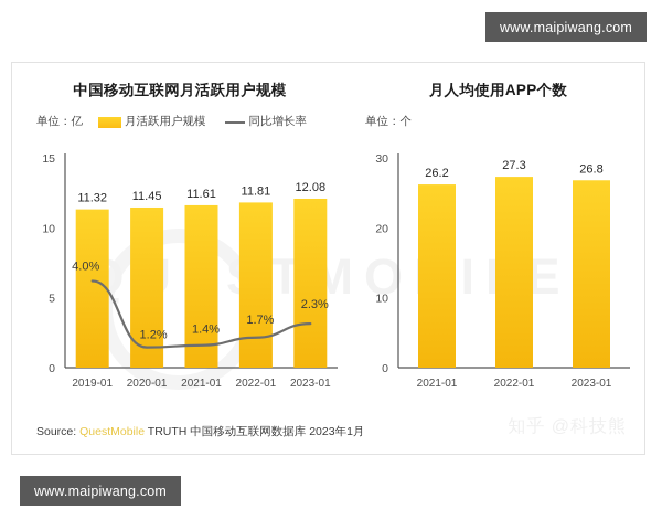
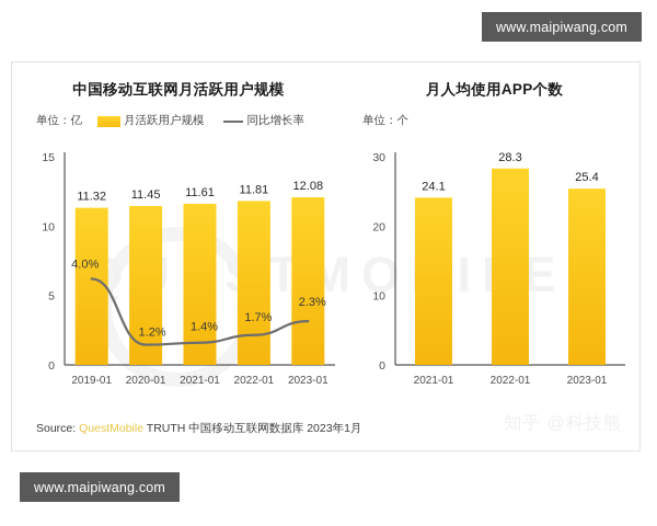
月人均使用APP个数/2021-01: 26.2 -> 24.1
月人均使用APP个数/2022-01: 27.3 -> 28.3
月人均使用APP个数/2023-01: 26.8 -> 25.4
